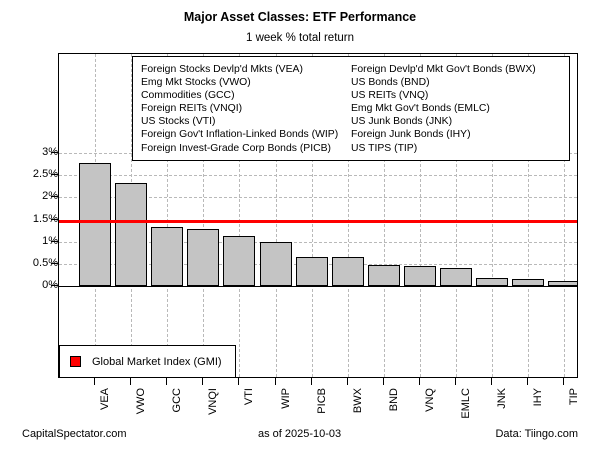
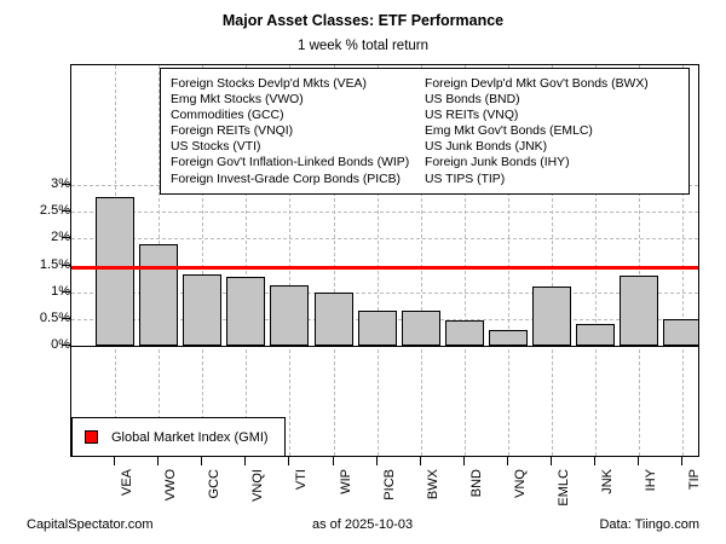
VWO: 2.3% -> 1.9%
VNQ: 0.5% -> 0.3%
EMLC: 0.4% -> 1.1%
JNK: 0.2% -> 0.4%
IHY: 0.1% -> 1.3%
TIP: 0.1% -> 0.5%
